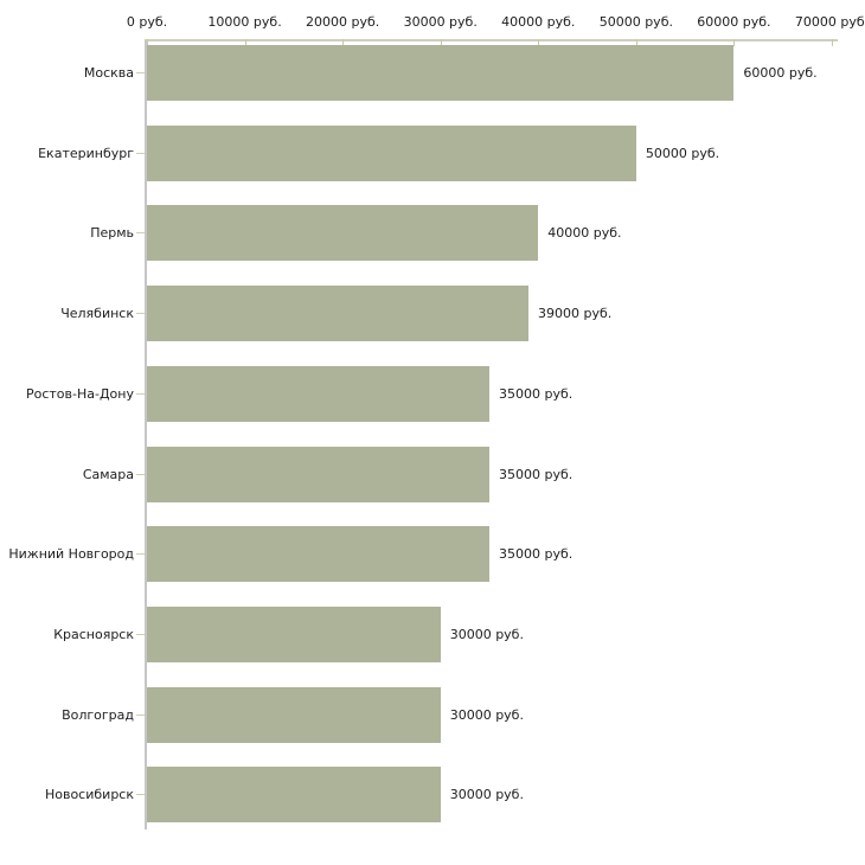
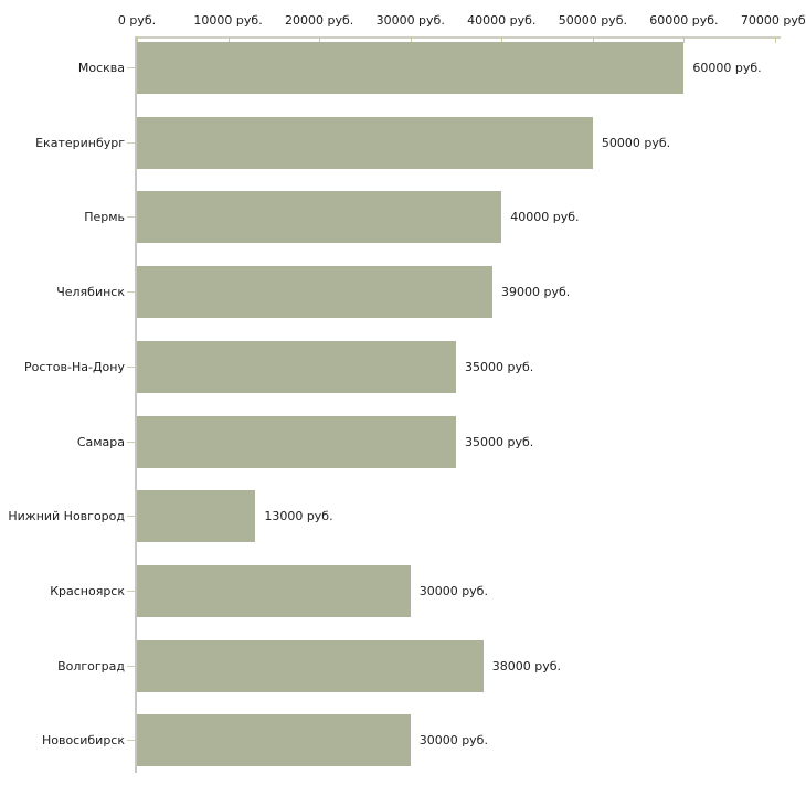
Нижний Новгород: 35000 -> 13000
Волгоград: 30000 -> 38000
